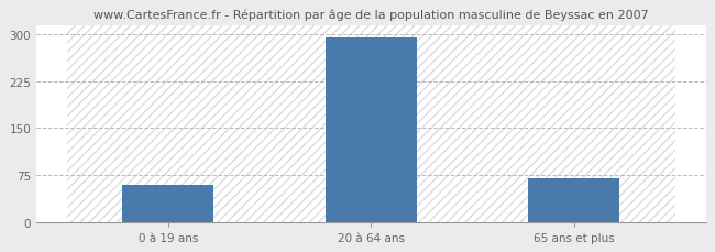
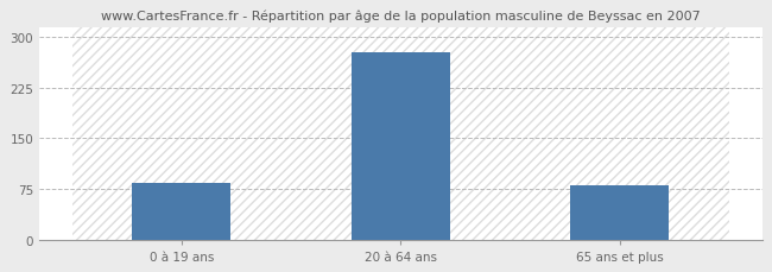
0 à 19 ans: 60 -> 84
20 à 64 ans: 295 -> 278
65 ans et plus: 70 -> 80
